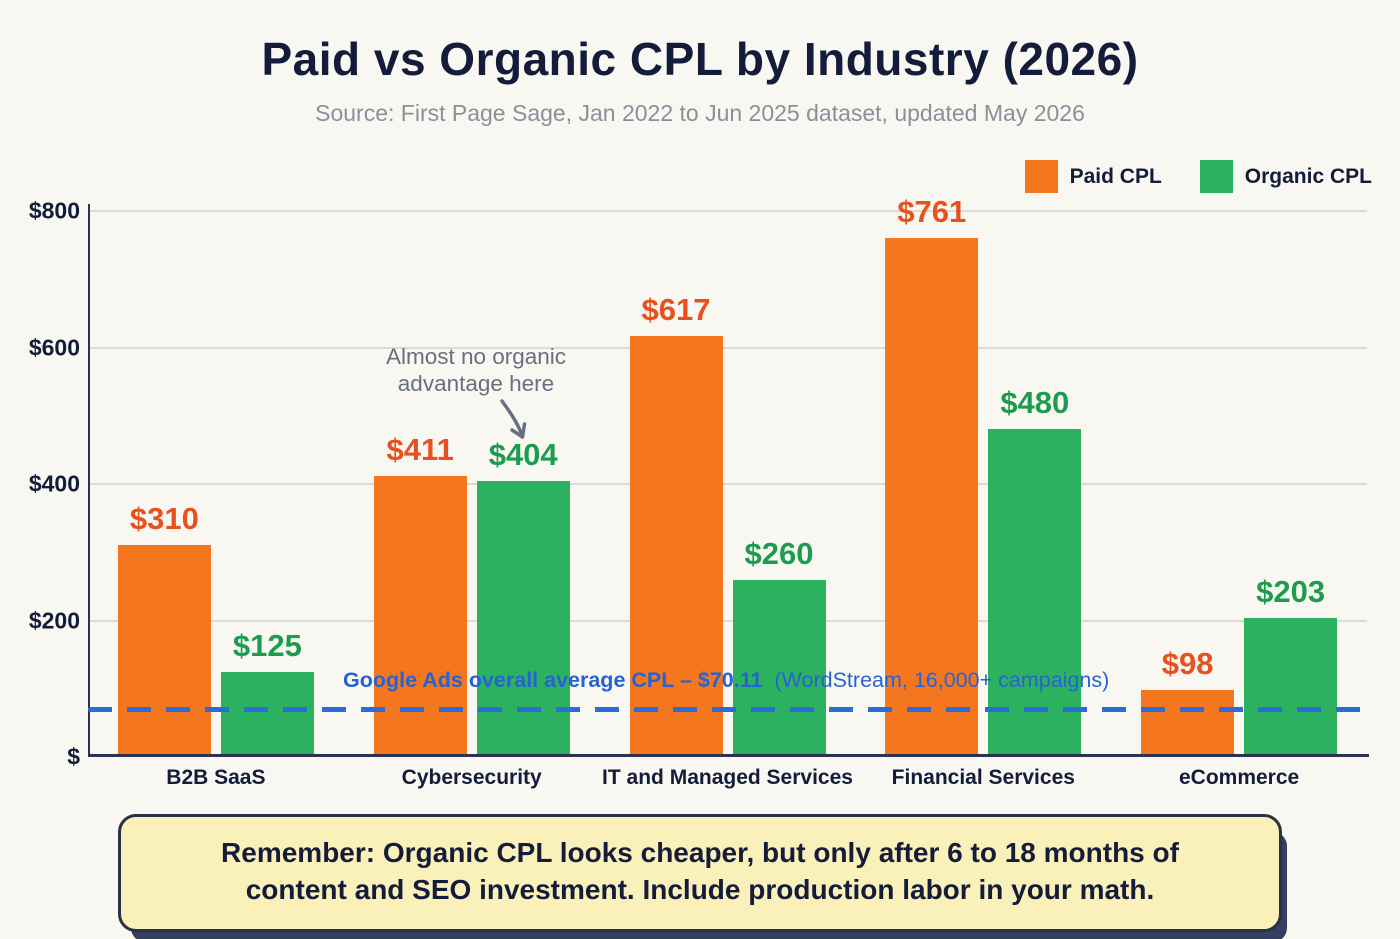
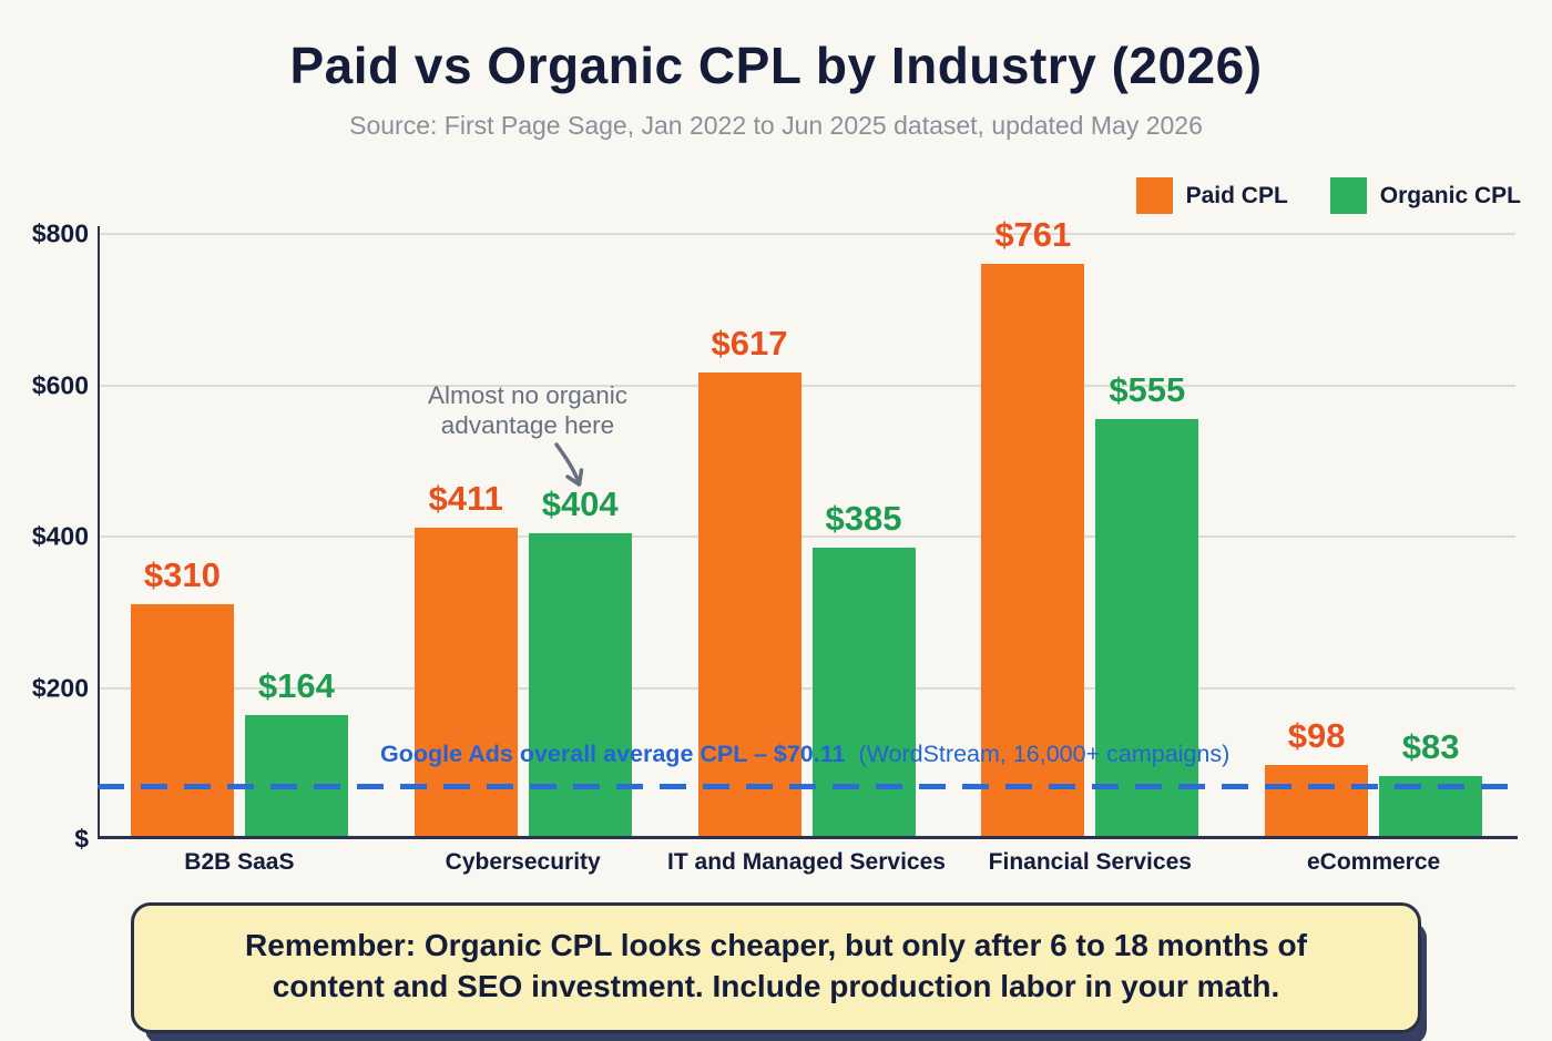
Organic CPL/B2B SaaS: $125 -> $164
Organic CPL/IT and Managed Services: $260 -> $385
Organic CPL/Financial Services: $480 -> $555
Organic CPL/eCommerce: $203 -> $83
